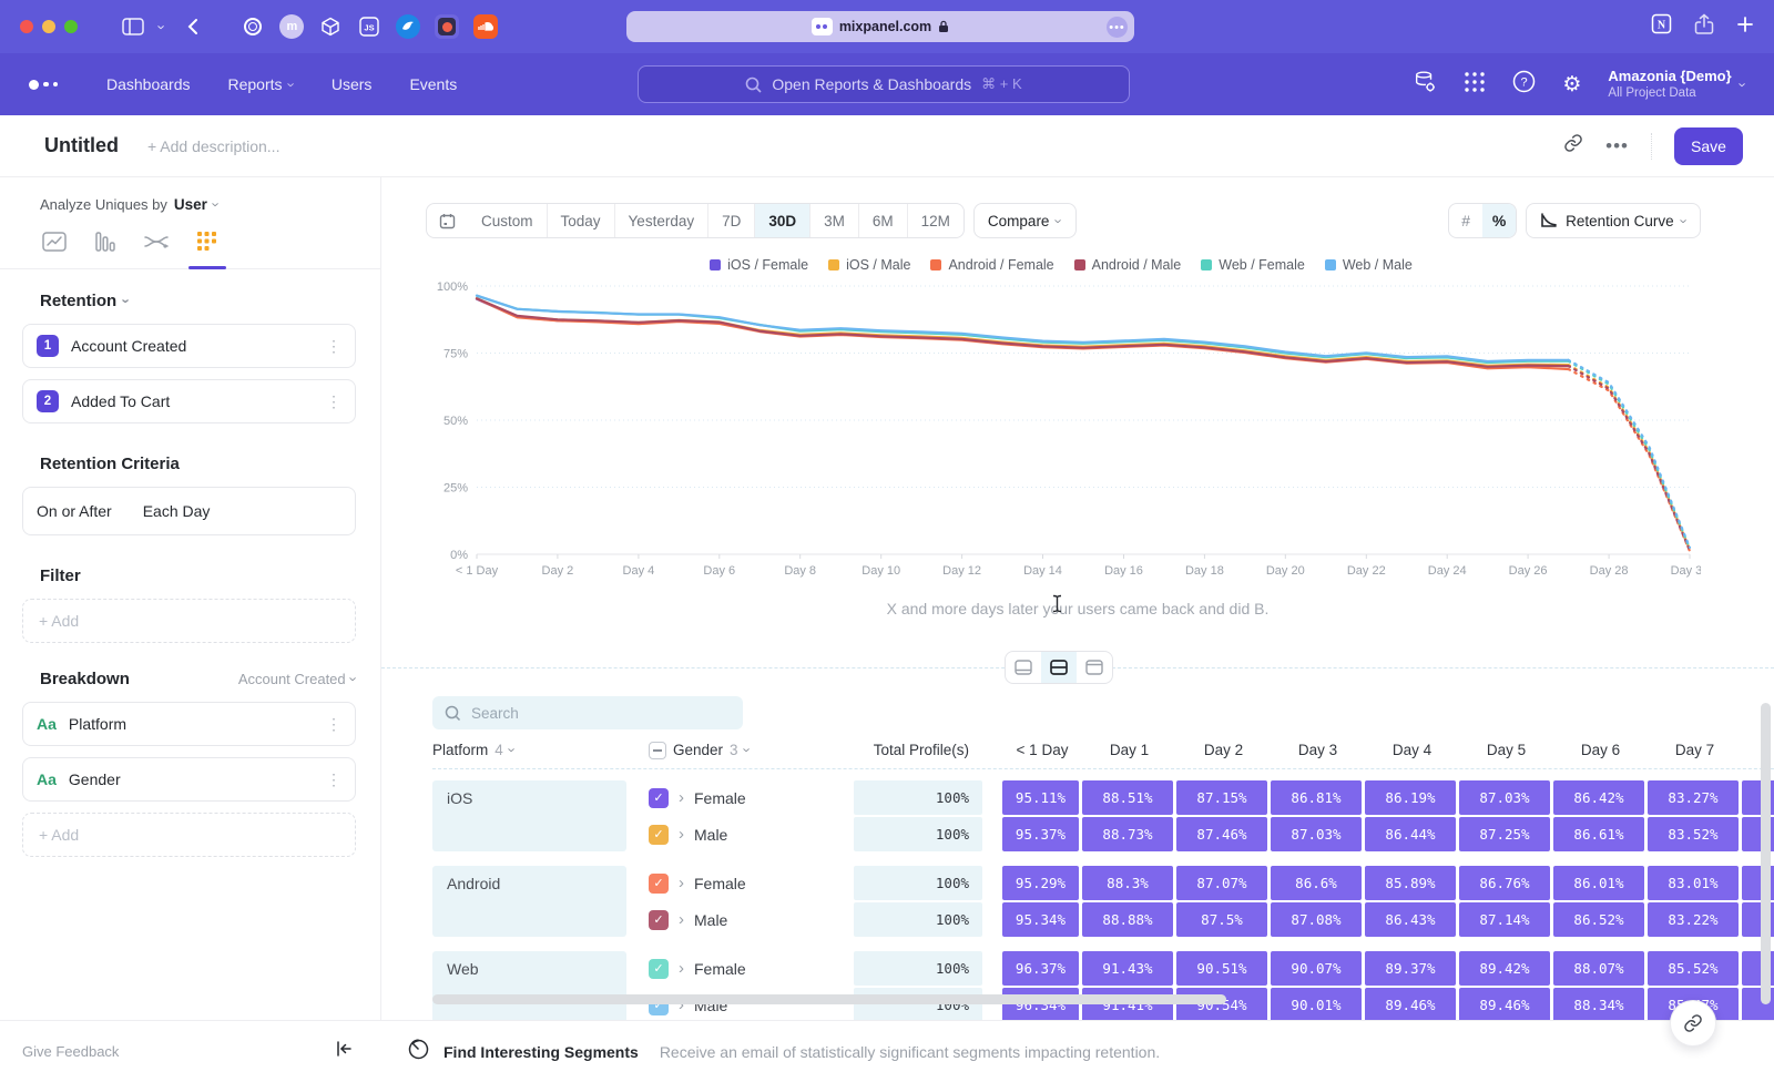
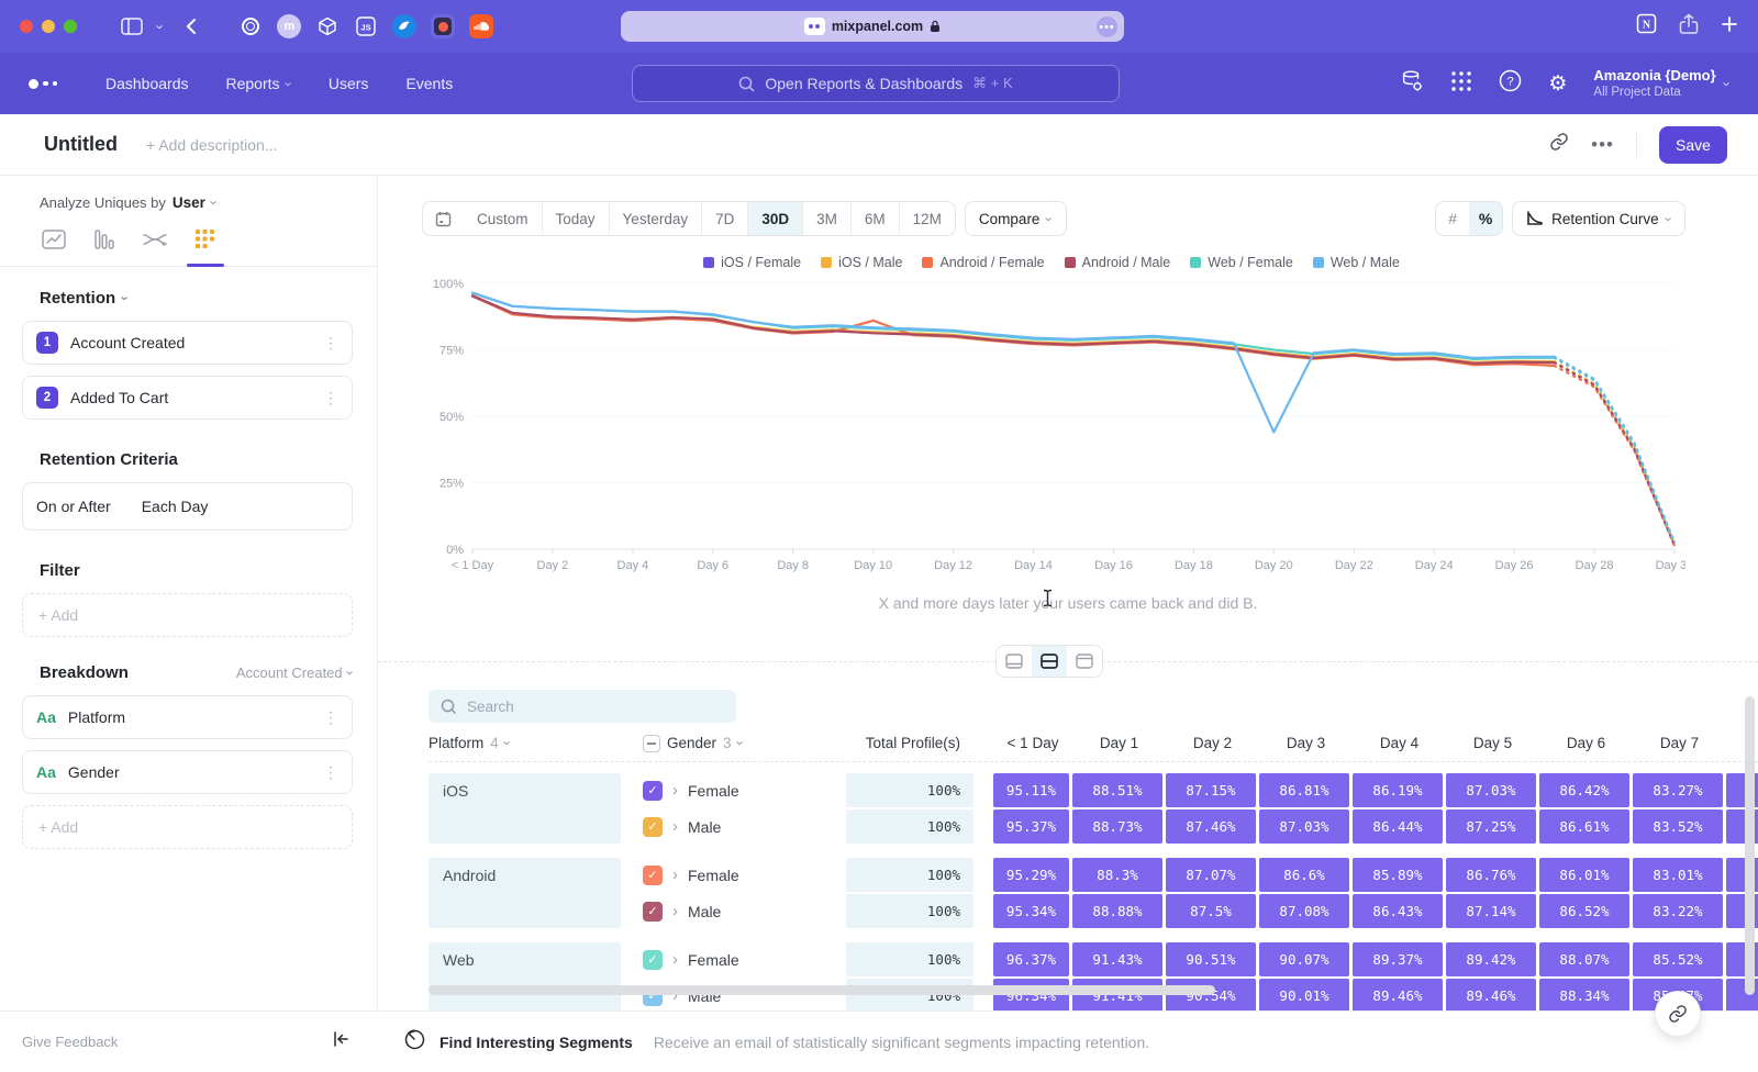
Android / Female/Day 10: 81% -> 86%
Web / Male/Day 20: 75% -> 44%
